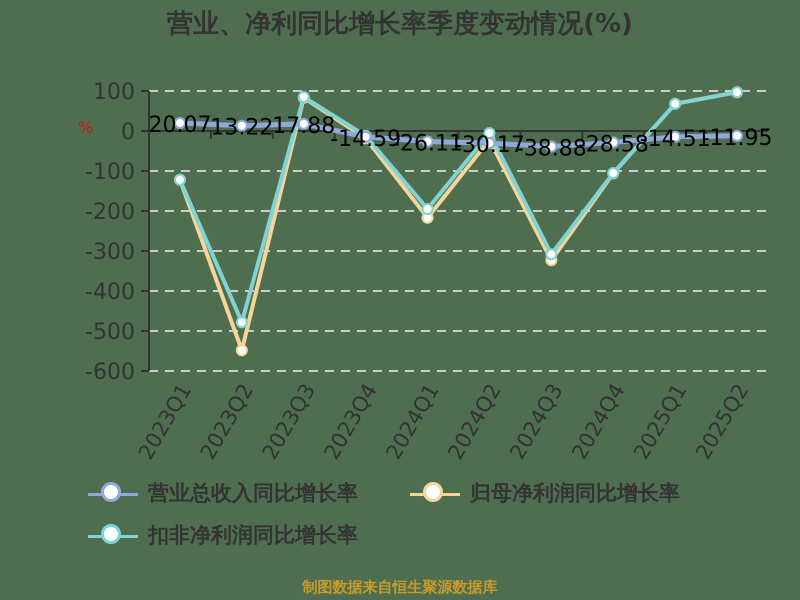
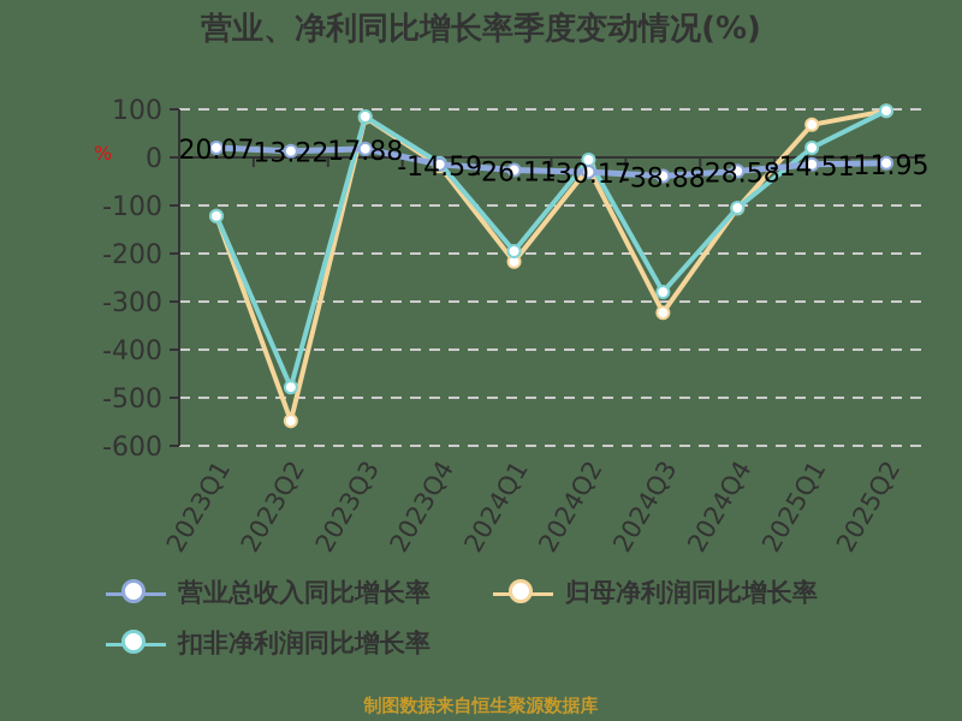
扣非净利润同比增长率/2024Q3: -310 -> -280
扣非净利润同比增长率/2025Q1: 70 -> 20
